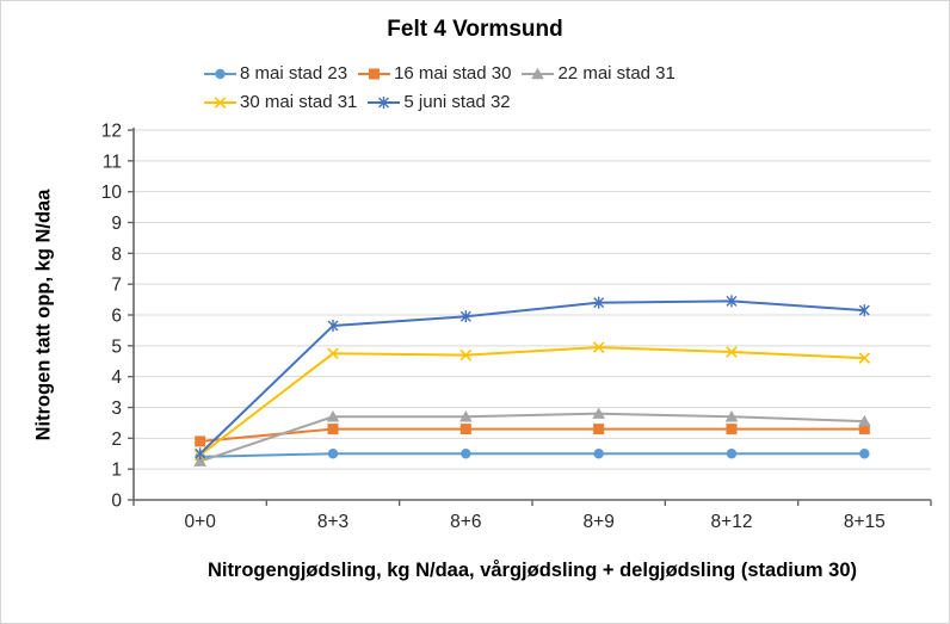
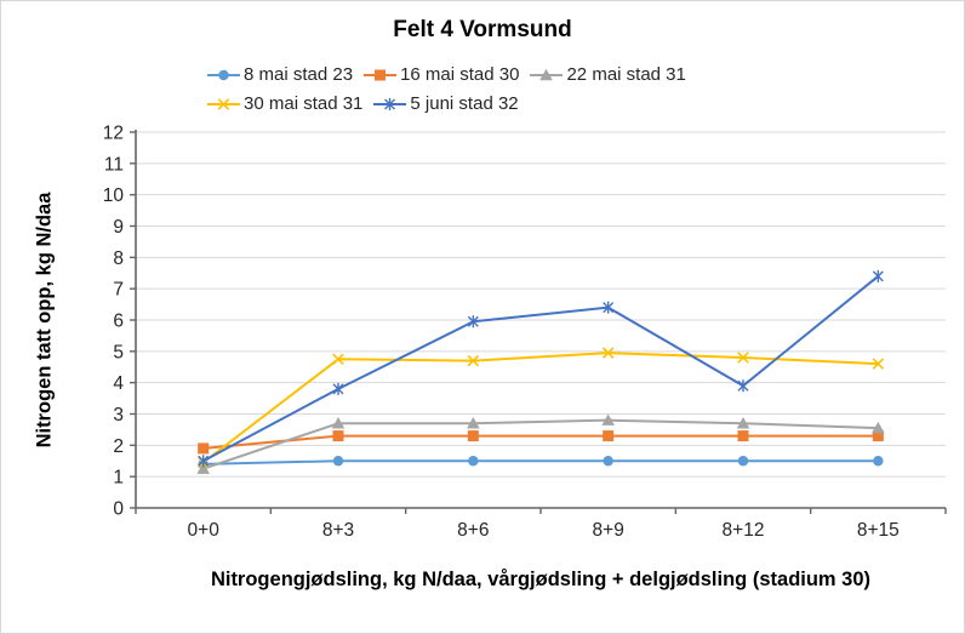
5 juni stad 32/8+3: 5.7 -> 3.8
5 juni stad 32/8+12: 6.5 -> 3.9
5 juni stad 32/8+15: 6.2 -> 7.4
